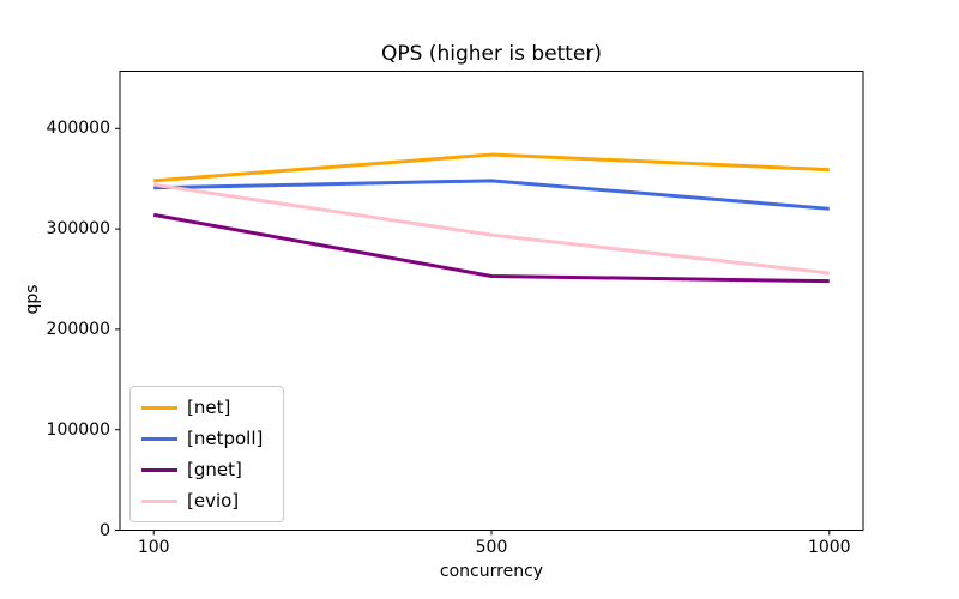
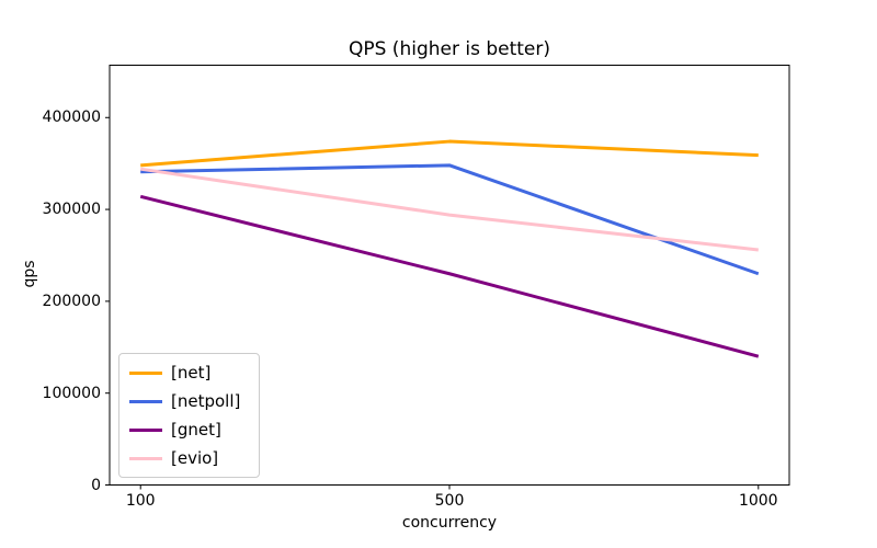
[gnet]/500: 250000 -> 230000
[netpoll]/1000: 320000 -> 230000
[gnet]/1000: 250000 -> 140000
